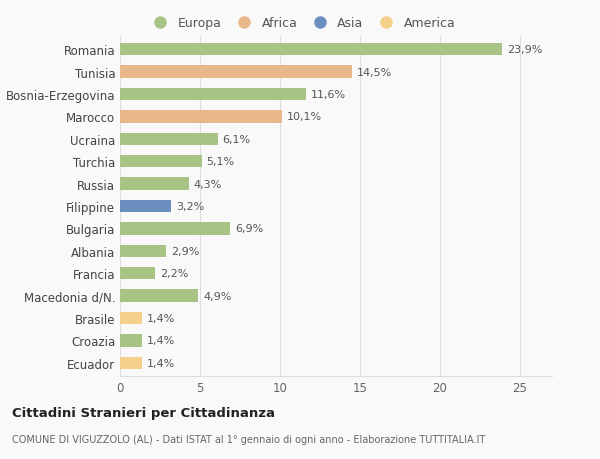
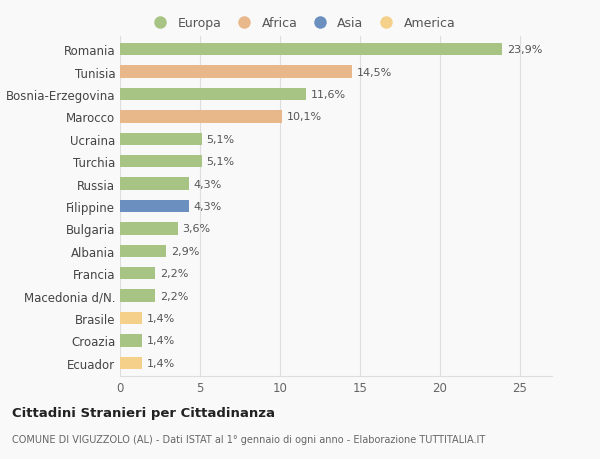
Ucraina: 6,1% -> 5,1%
Filippine: 3,2% -> 4,3%
Bulgaria: 6,9% -> 3,6%
Macedonia d/N.: 4,9% -> 2,2%
